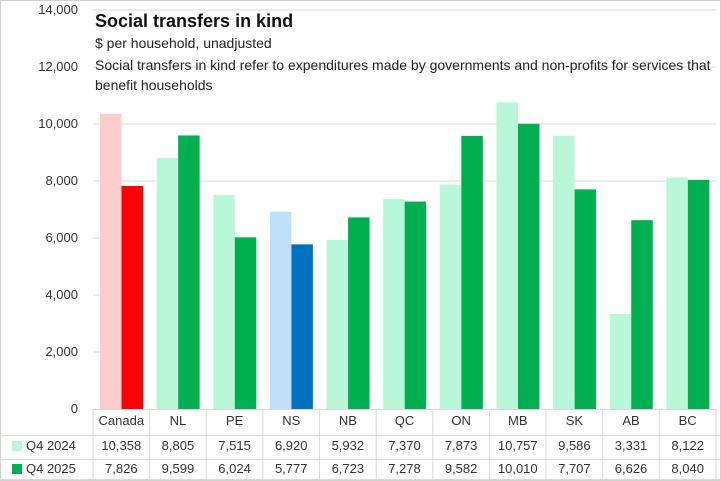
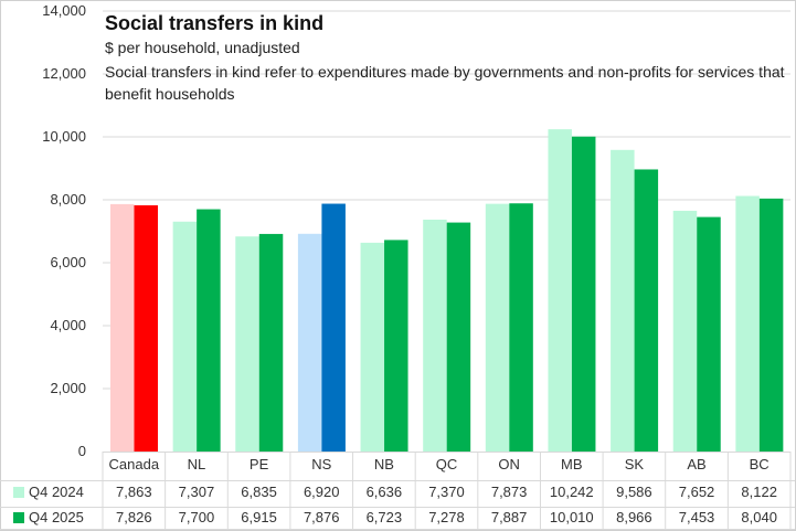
Q4 2024/Canada: 10,358 -> 7,863
Q4 2024/NL: 8,805 -> 7,307
Q4 2025/NL: 9,599 -> 7,700
Q4 2024/PE: 7,515 -> 6,835
Q4 2025/PE: 6,024 -> 6,915
Q4 2025/NS: 5,777 -> 7,876
Q4 2024/NB: 5,932 -> 6,636
Q4 2025/ON: 9,582 -> 7,887
Q4 2024/MB: 10,757 -> 10,242
Q4 2025/SK: 7,707 -> 8,966
Q4 2024/AB: 3,331 -> 7,652
Q4 2025/AB: 6,626 -> 7,453
